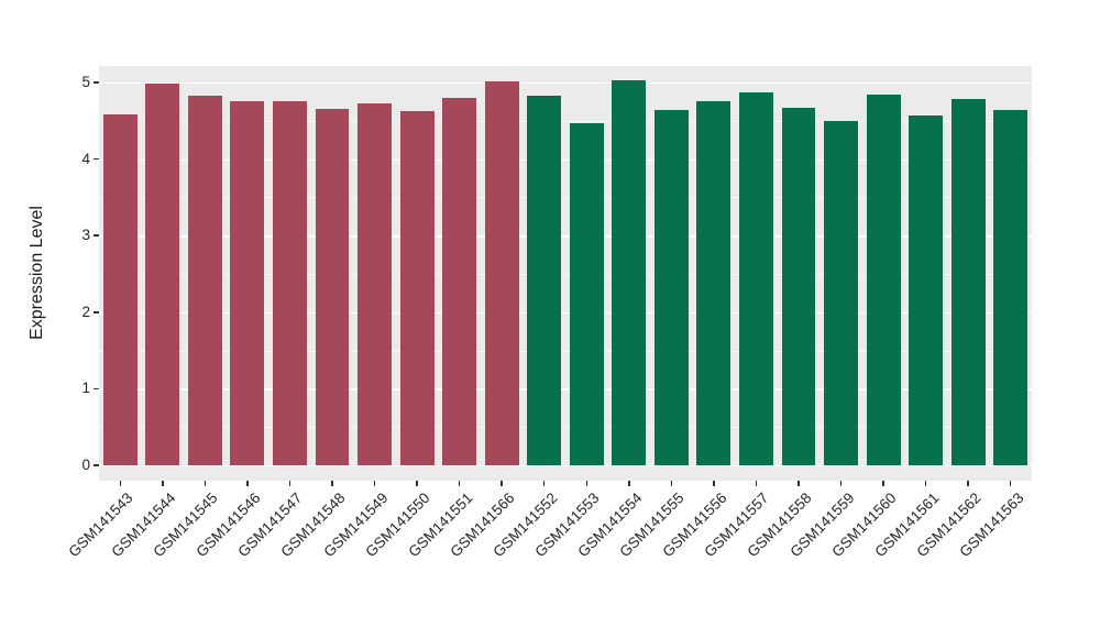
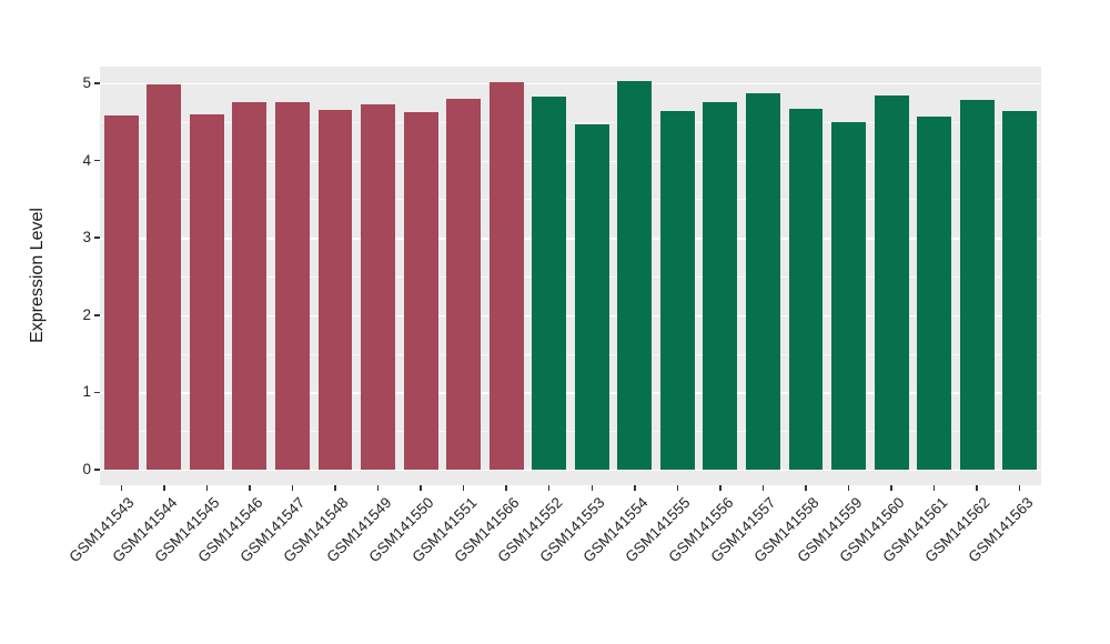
GSM141545: 4.8 -> 4.6
